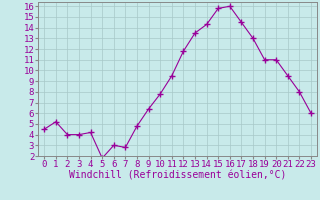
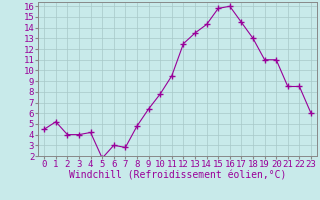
12: 11.8 -> 12.5
21: 9.5 -> 8.5
22: 8.0 -> 8.5
